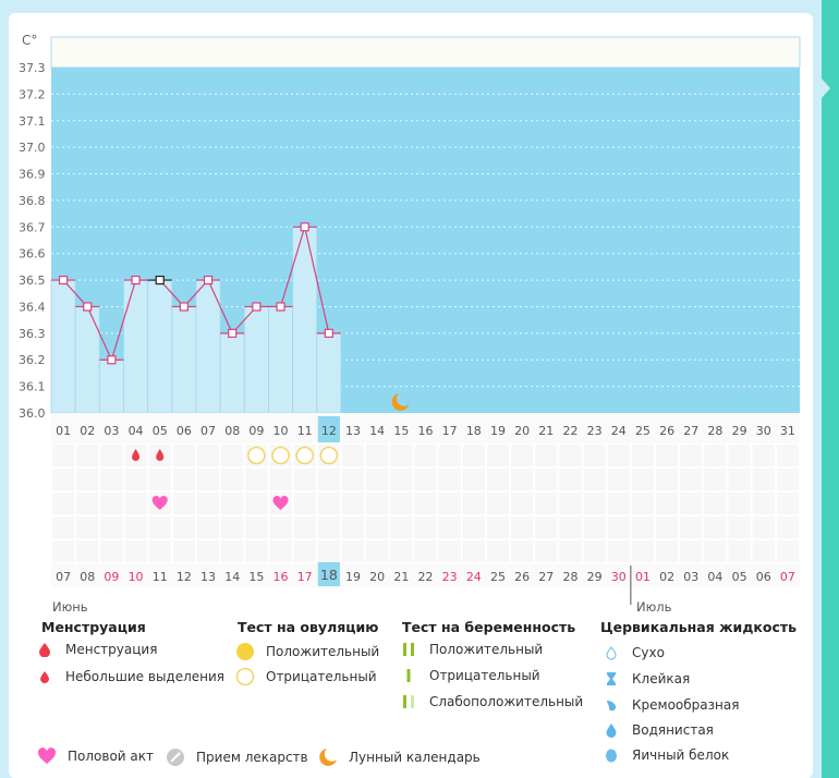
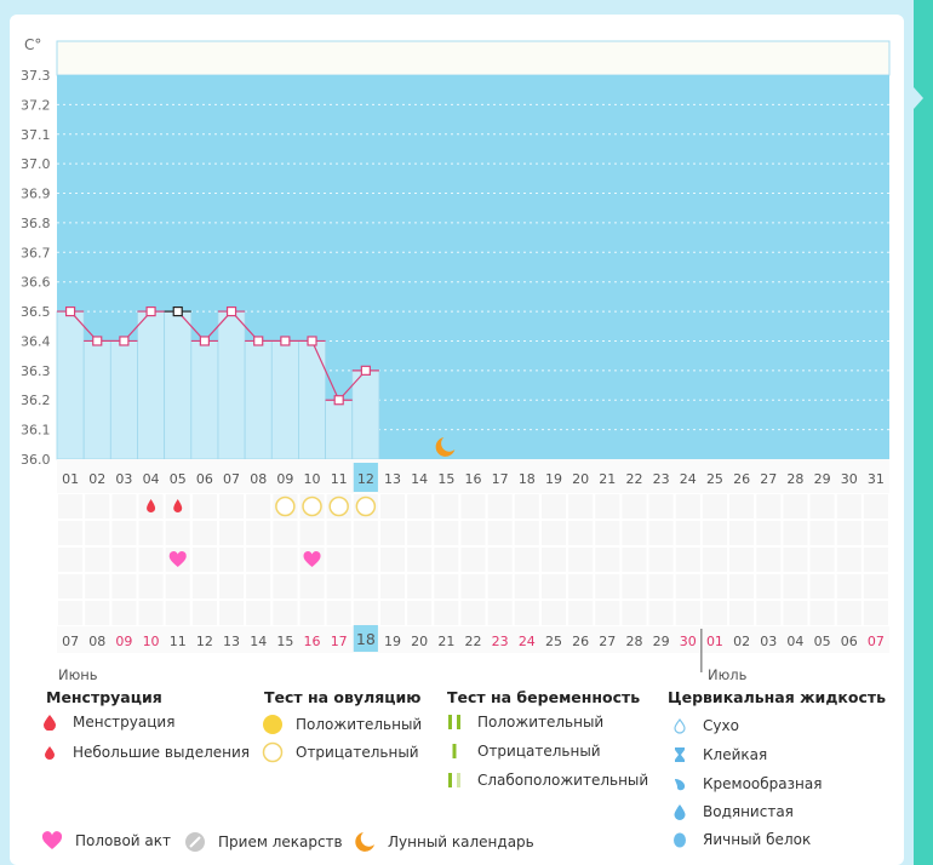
03: 36.2 -> 36.4
08: 36.3 -> 36.4
11: 36.7 -> 36.2
